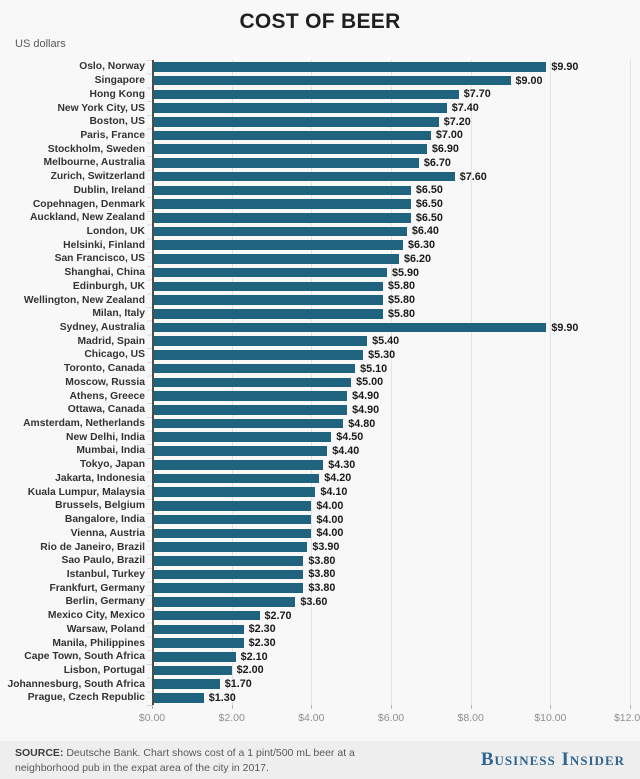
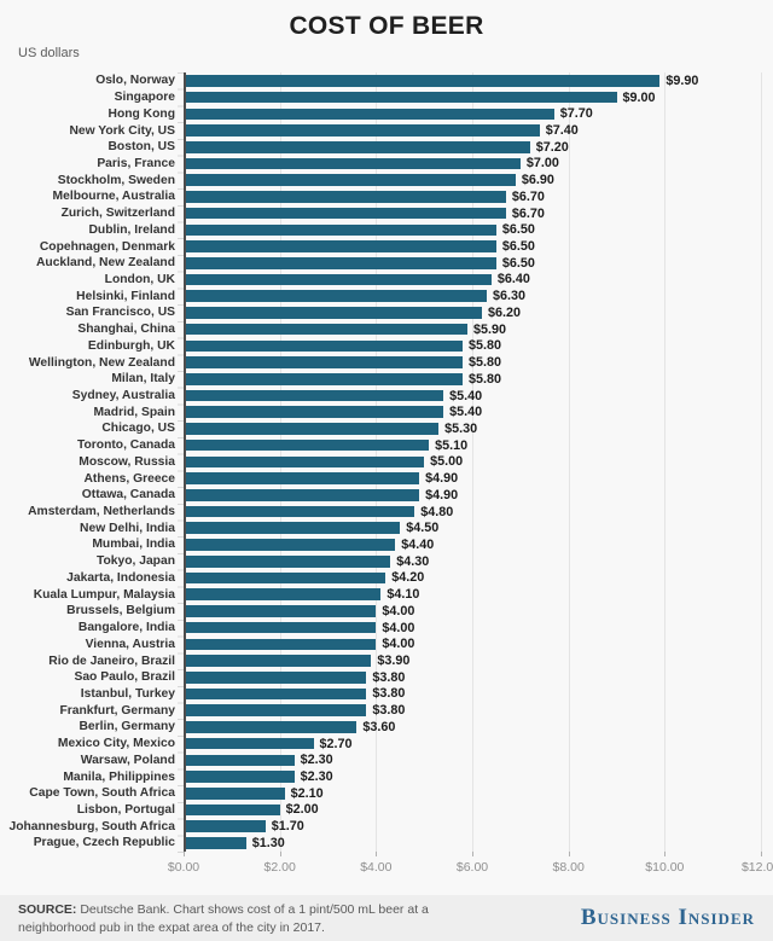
Zurich, Switzerland: $7.60 -> $6.70
Sydney, Australia: $9.90 -> $5.40
